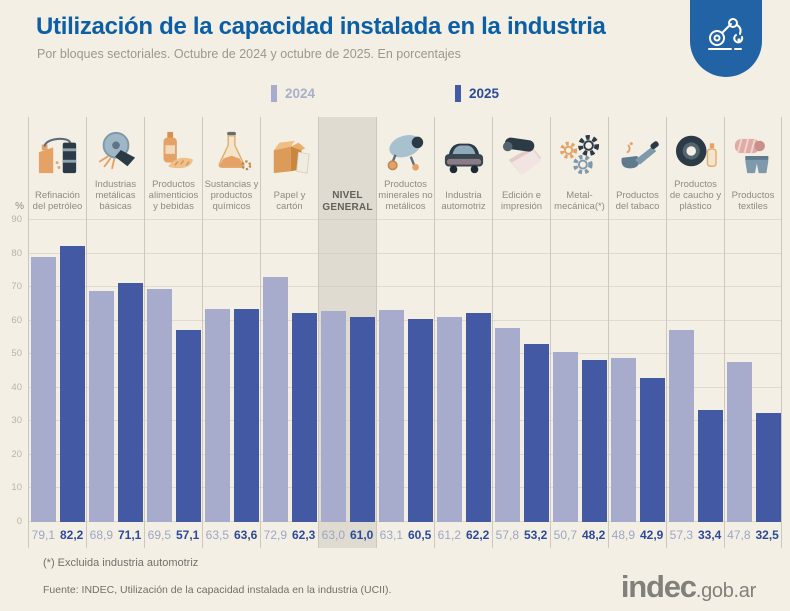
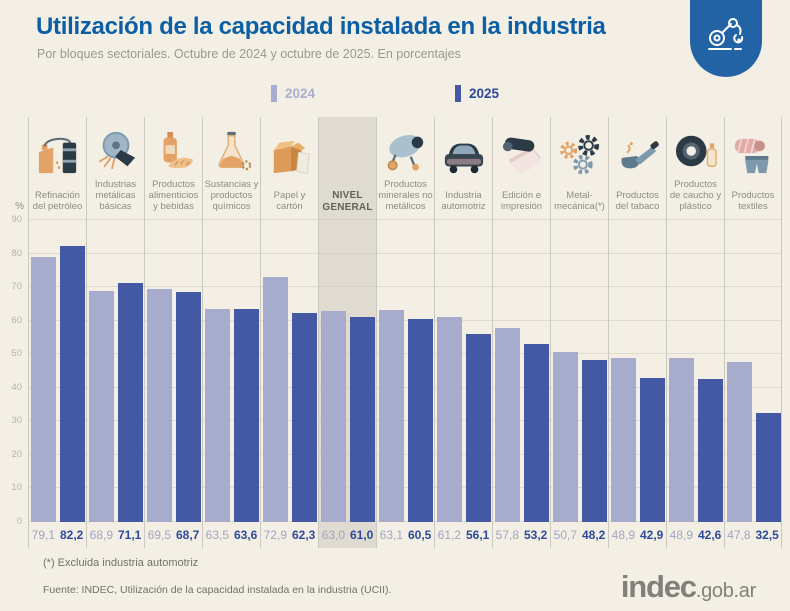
2025/Productos alimenticios y bebidas: 57,1 -> 68,7
2025/Industria automotriz: 62,2 -> 56,1
2024/Productos de caucho y plástico: 57,3 -> 48,9
2025/Productos de caucho y plástico: 33,4 -> 42,6
